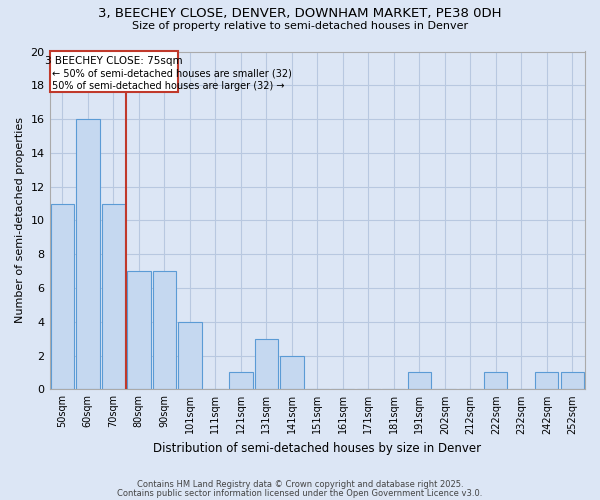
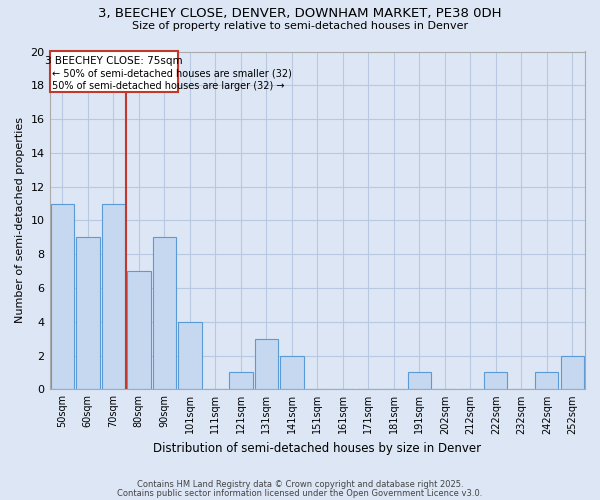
60sqm: 16 -> 9
90sqm: 7 -> 9
252sqm: 1 -> 2
